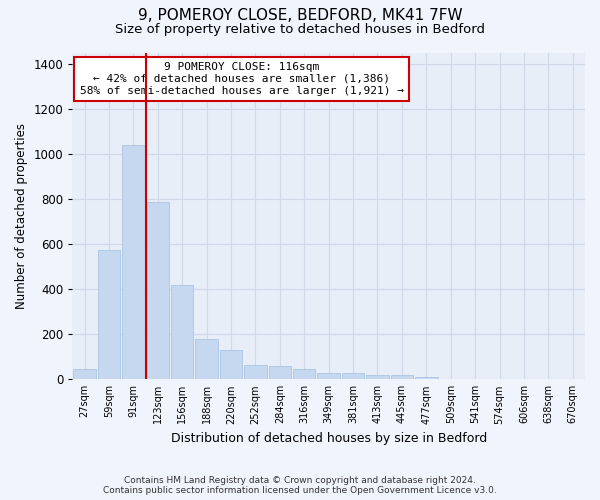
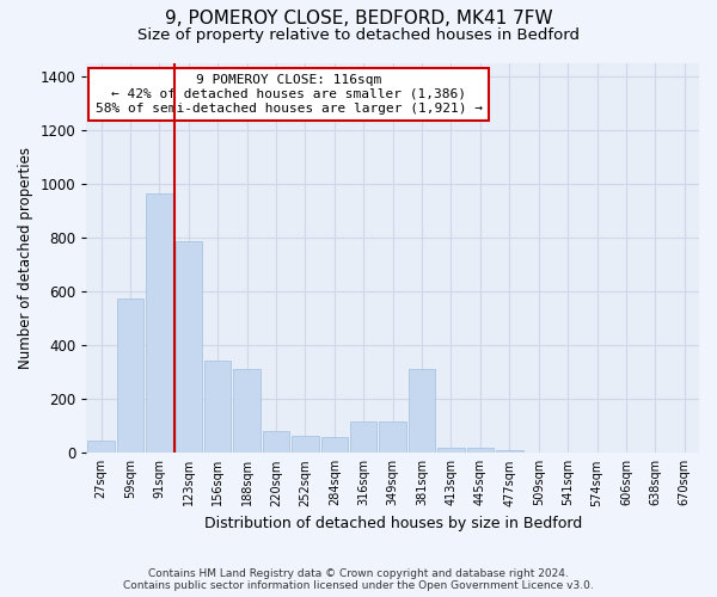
91sqm: 1040 -> 965
156sqm: 420 -> 345
188sqm: 180 -> 310
220sqm: 128 -> 80
316sqm: 47 -> 115
349sqm: 28 -> 115
381sqm: 27 -> 310
